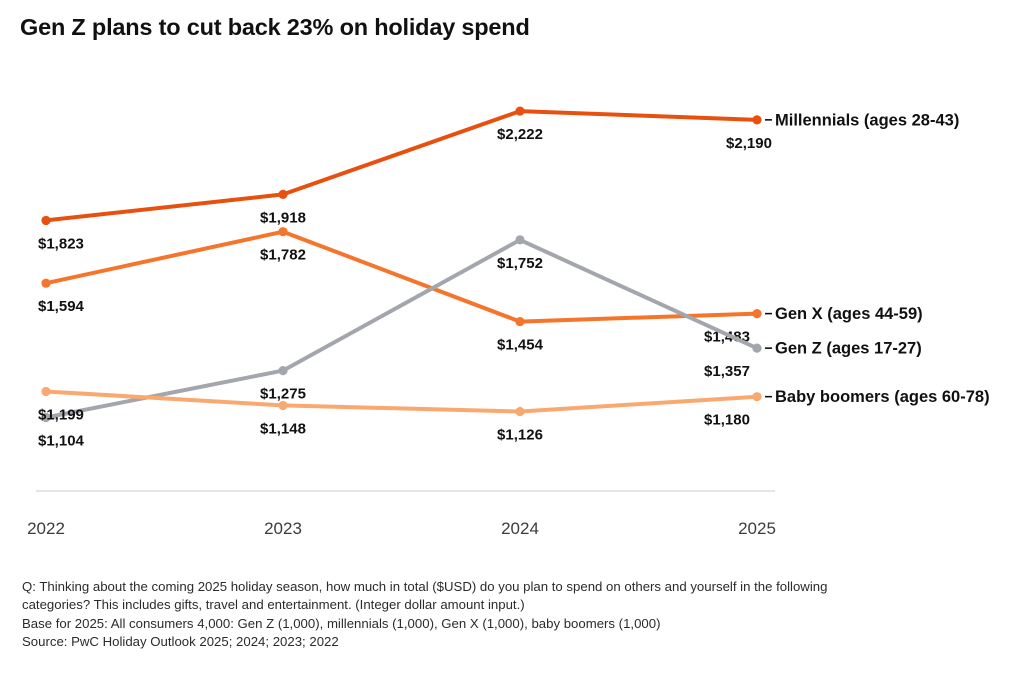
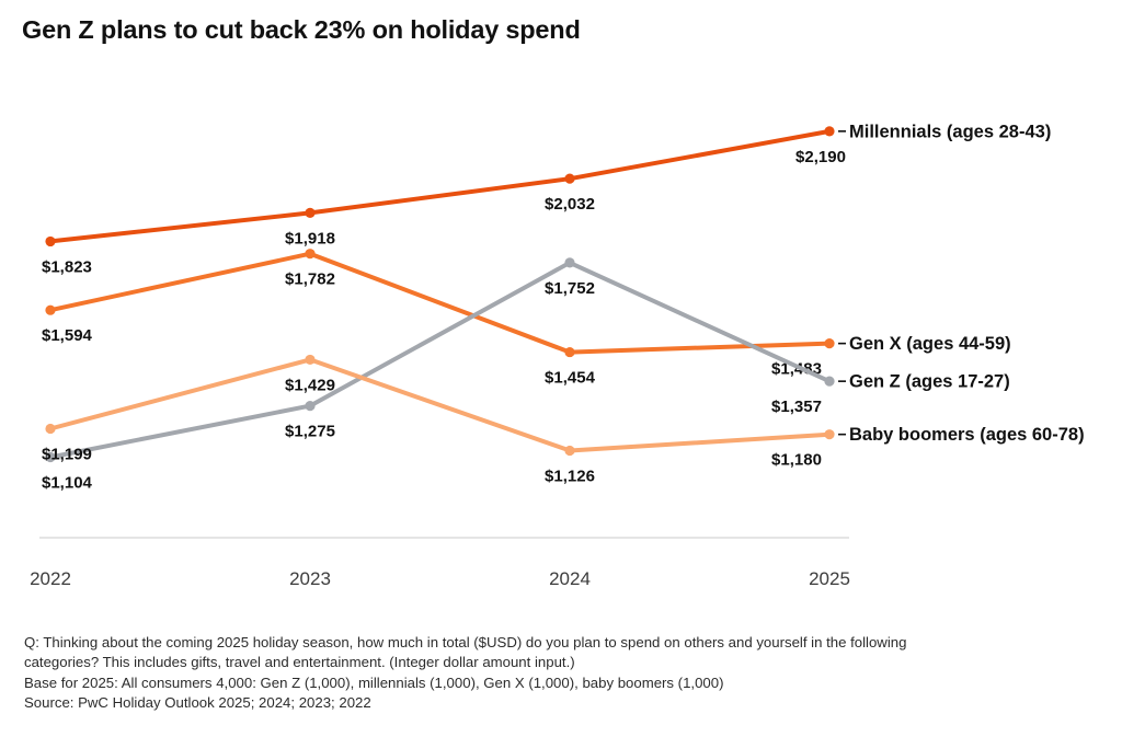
Baby boomers (ages 60-78)/2023: $1,148 -> $1,429
Millennials (ages 28-43)/2024: $2,222 -> $2,032
